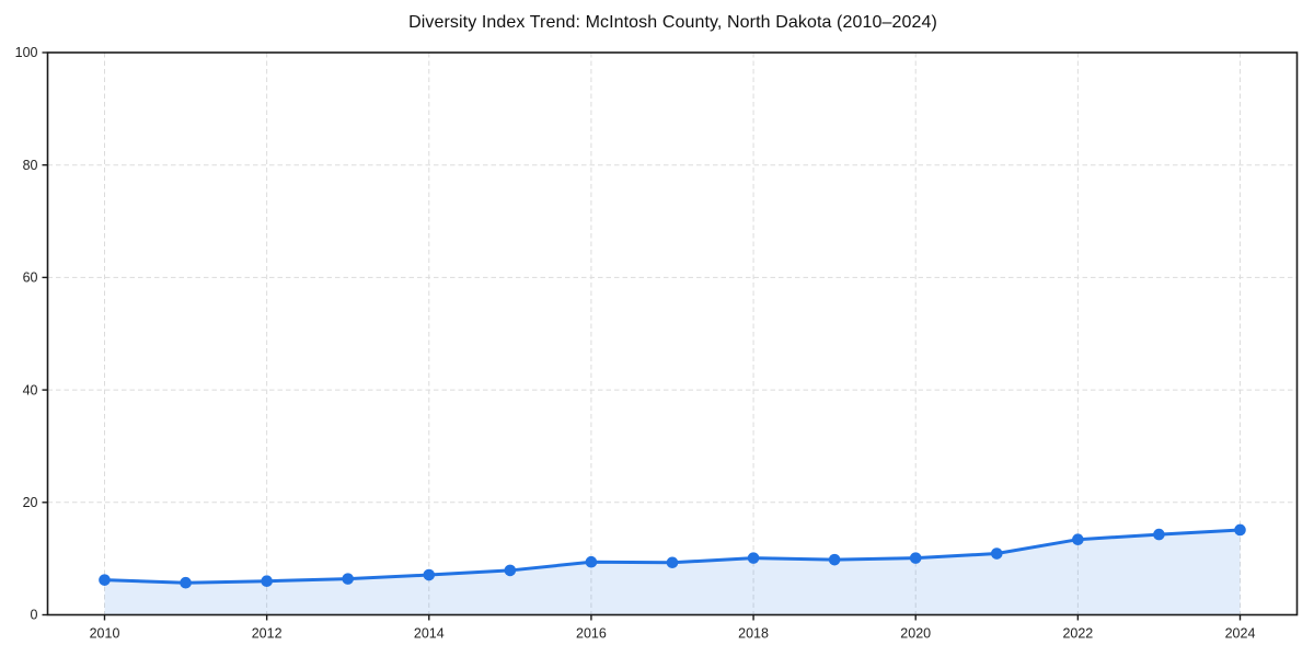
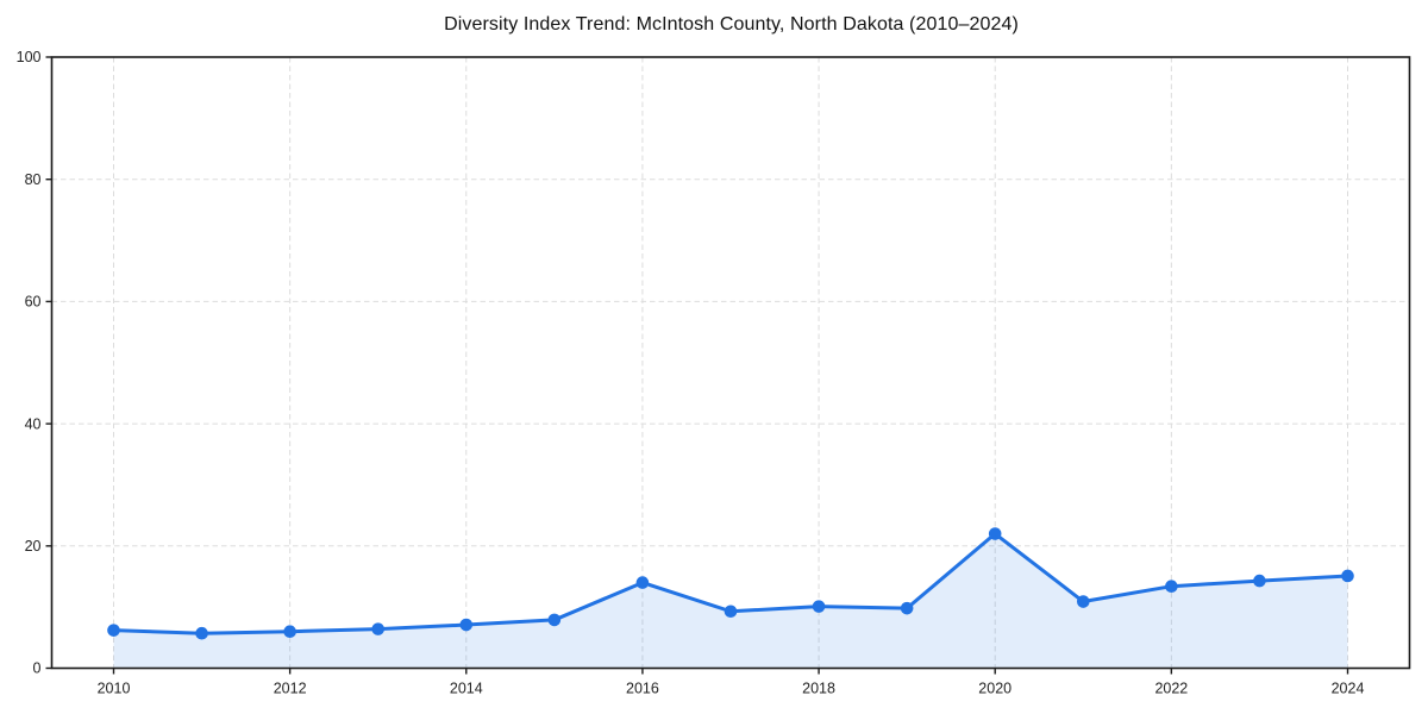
2016: 9 -> 14
2020: 10 -> 22
